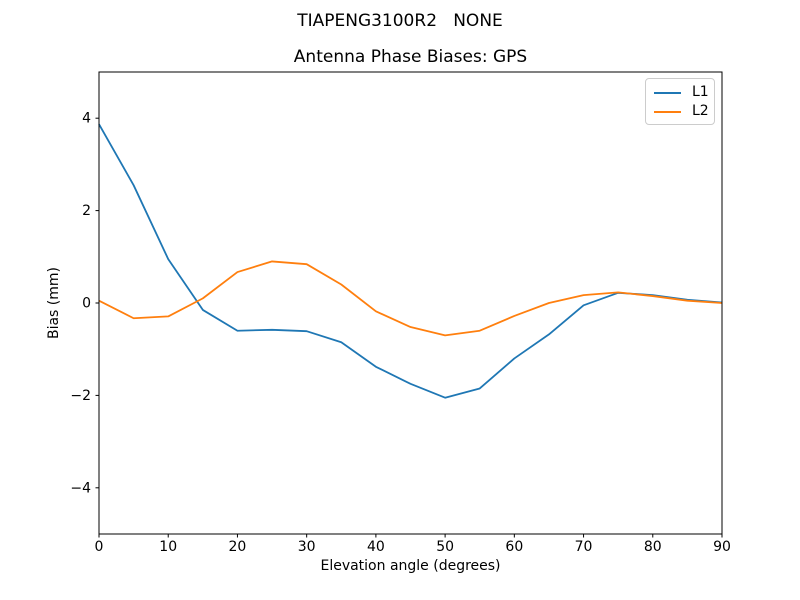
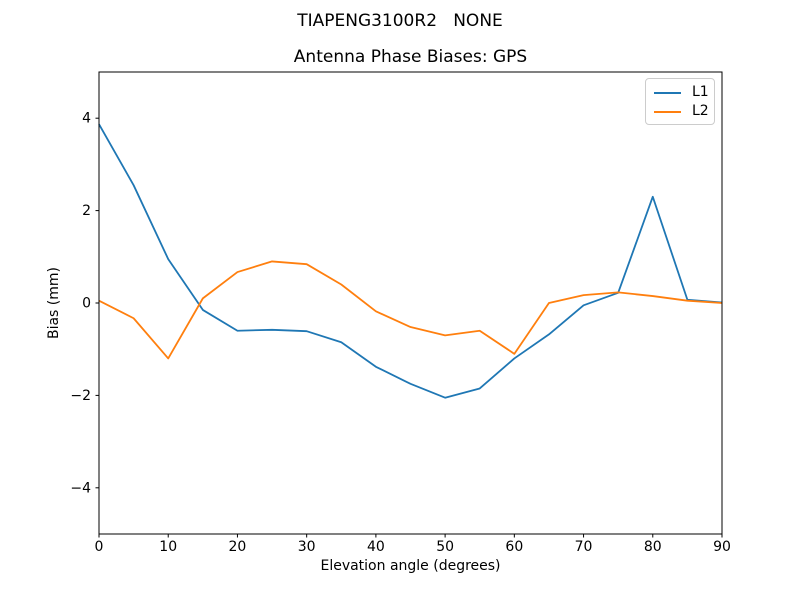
L2/10: -0.3 -> -1.2
L2/60: -0.3 -> -1.1
L1/80: 0.2 -> 2.3
